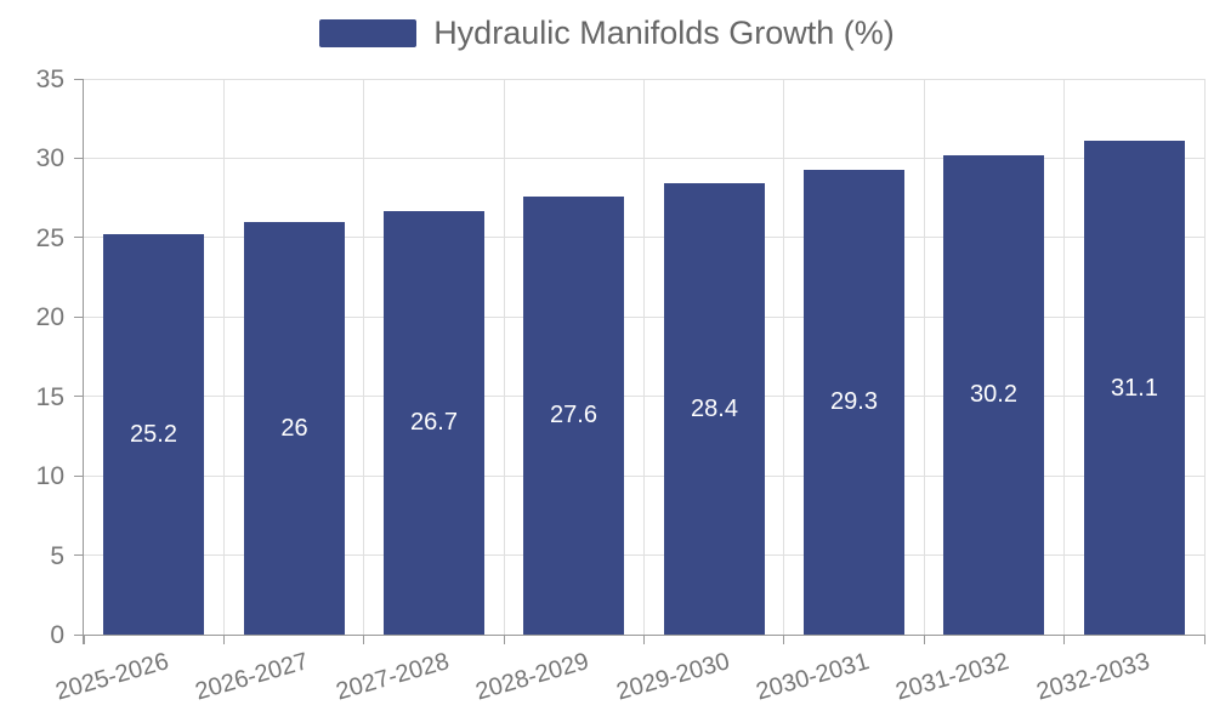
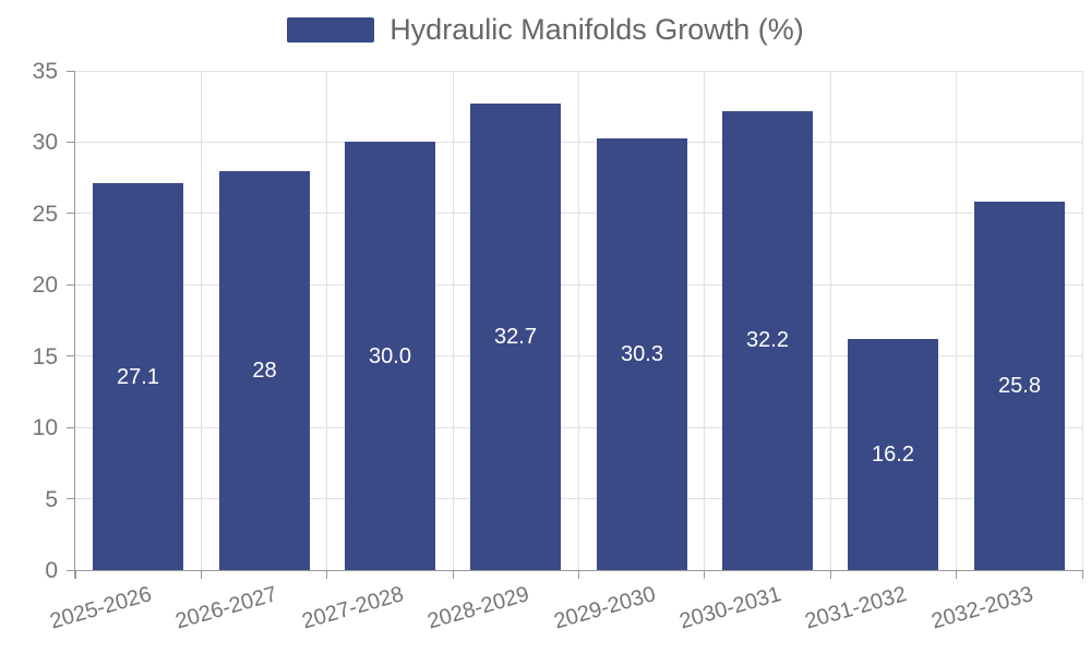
2025-2026: 25.2 -> 27.1
2026-2027: 26 -> 28
2027-2028: 26.7 -> 30.0
2028-2029: 27.6 -> 32.7
2029-2030: 28.4 -> 30.3
2030-2031: 29.3 -> 32.2
2031-2032: 30.2 -> 16.2
2032-2033: 31.1 -> 25.8
